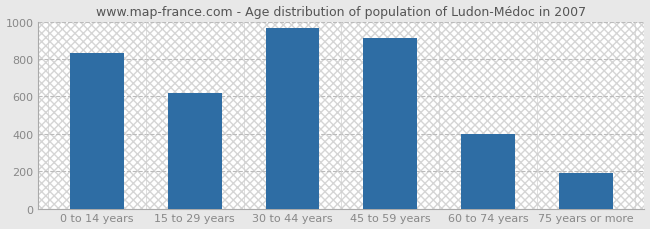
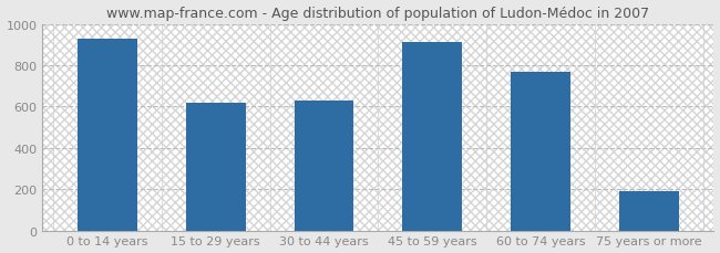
0 to 14 years: 830 -> 930
30 to 44 years: 960 -> 630
60 to 74 years: 400 -> 770
